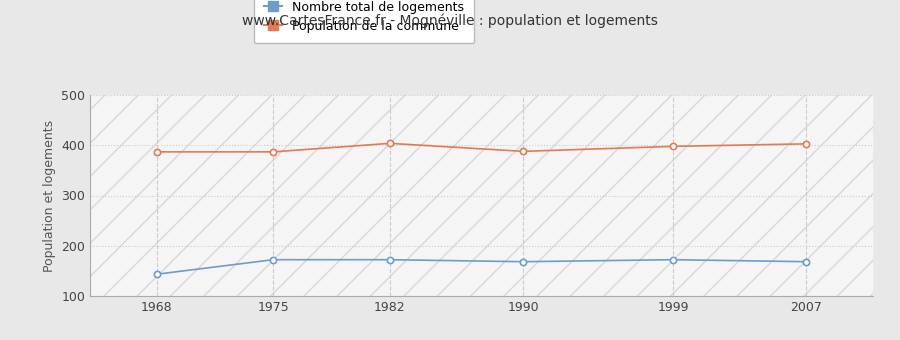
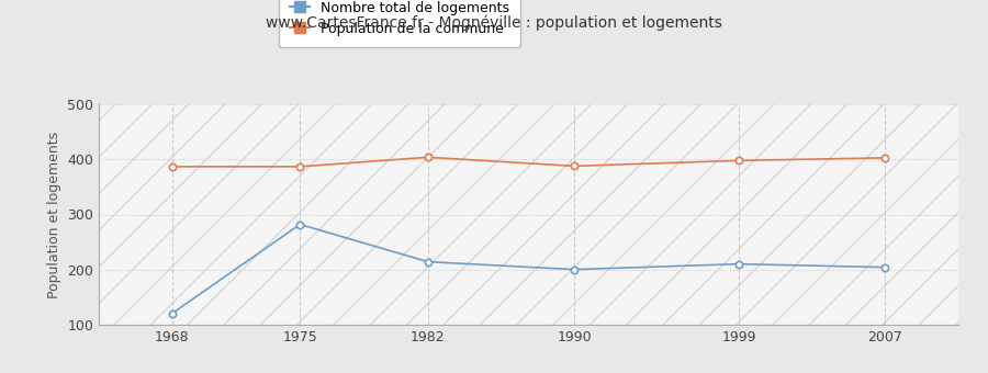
Nombre total de logements/1968: 143 -> 120
Nombre total de logements/1975: 172 -> 282
Nombre total de logements/1982: 172 -> 214
Nombre total de logements/1990: 168 -> 200
Nombre total de logements/1999: 172 -> 210
Nombre total de logements/2007: 168 -> 204
